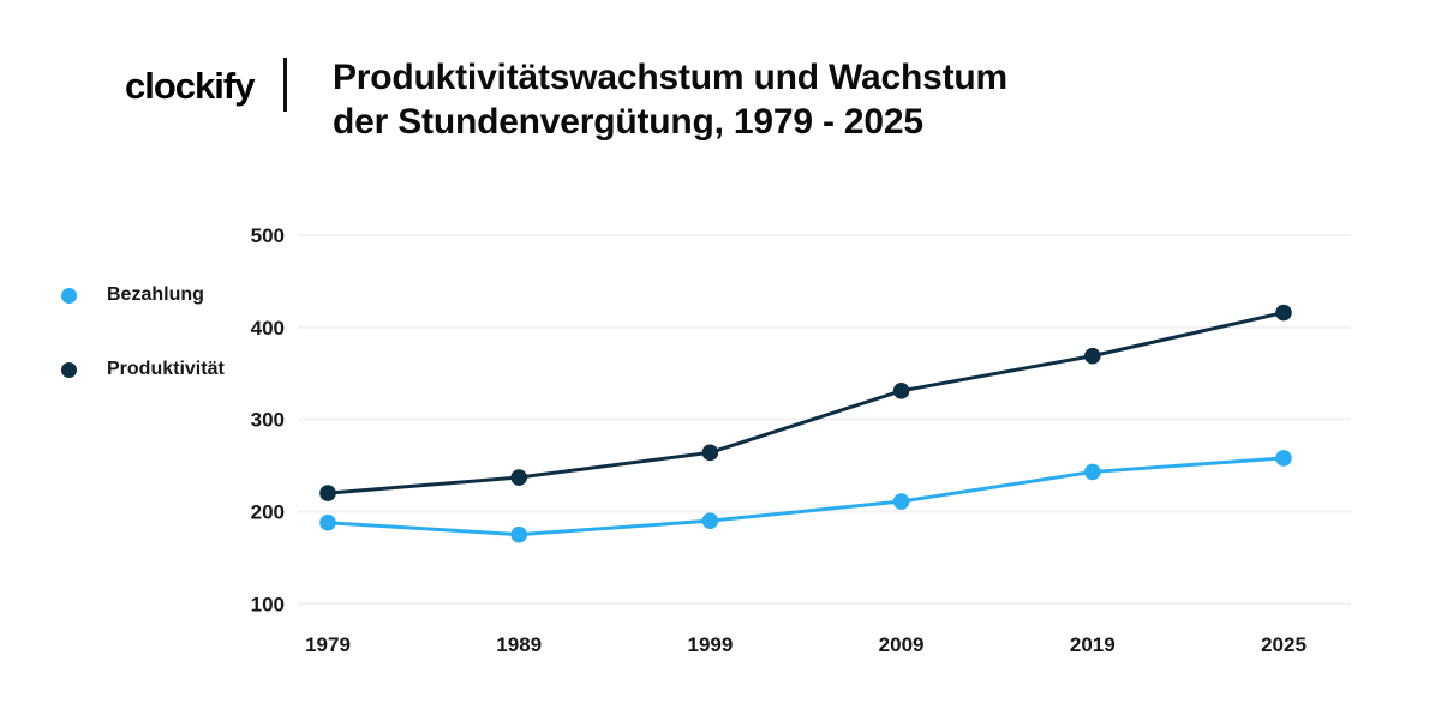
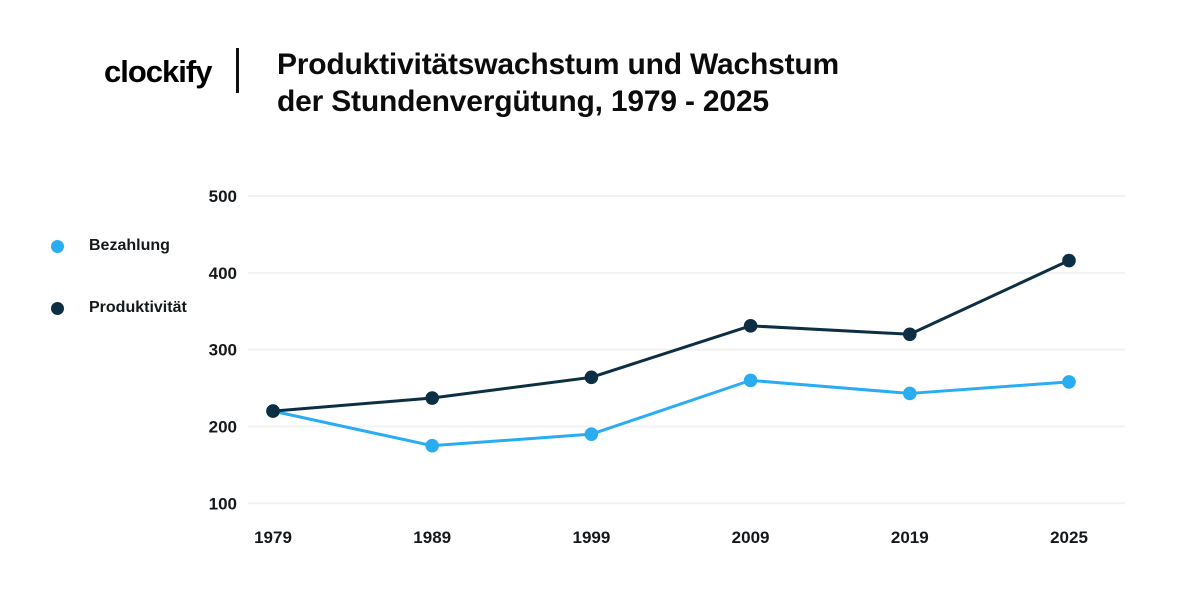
Bezahlung/1979: 190 -> 220
Bezahlung/2009: 210 -> 260
Produktivität/2019: 370 -> 320
